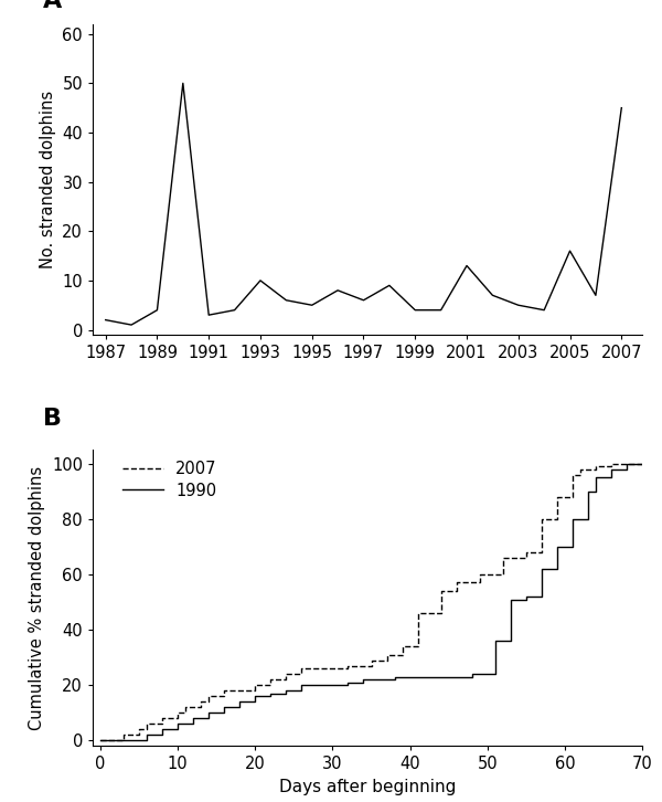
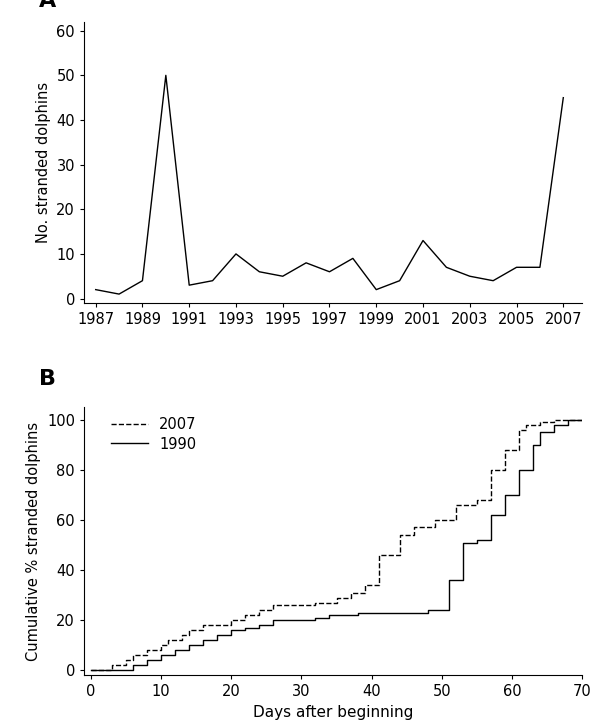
1999: 4 -> 2
2005: 16 -> 7
